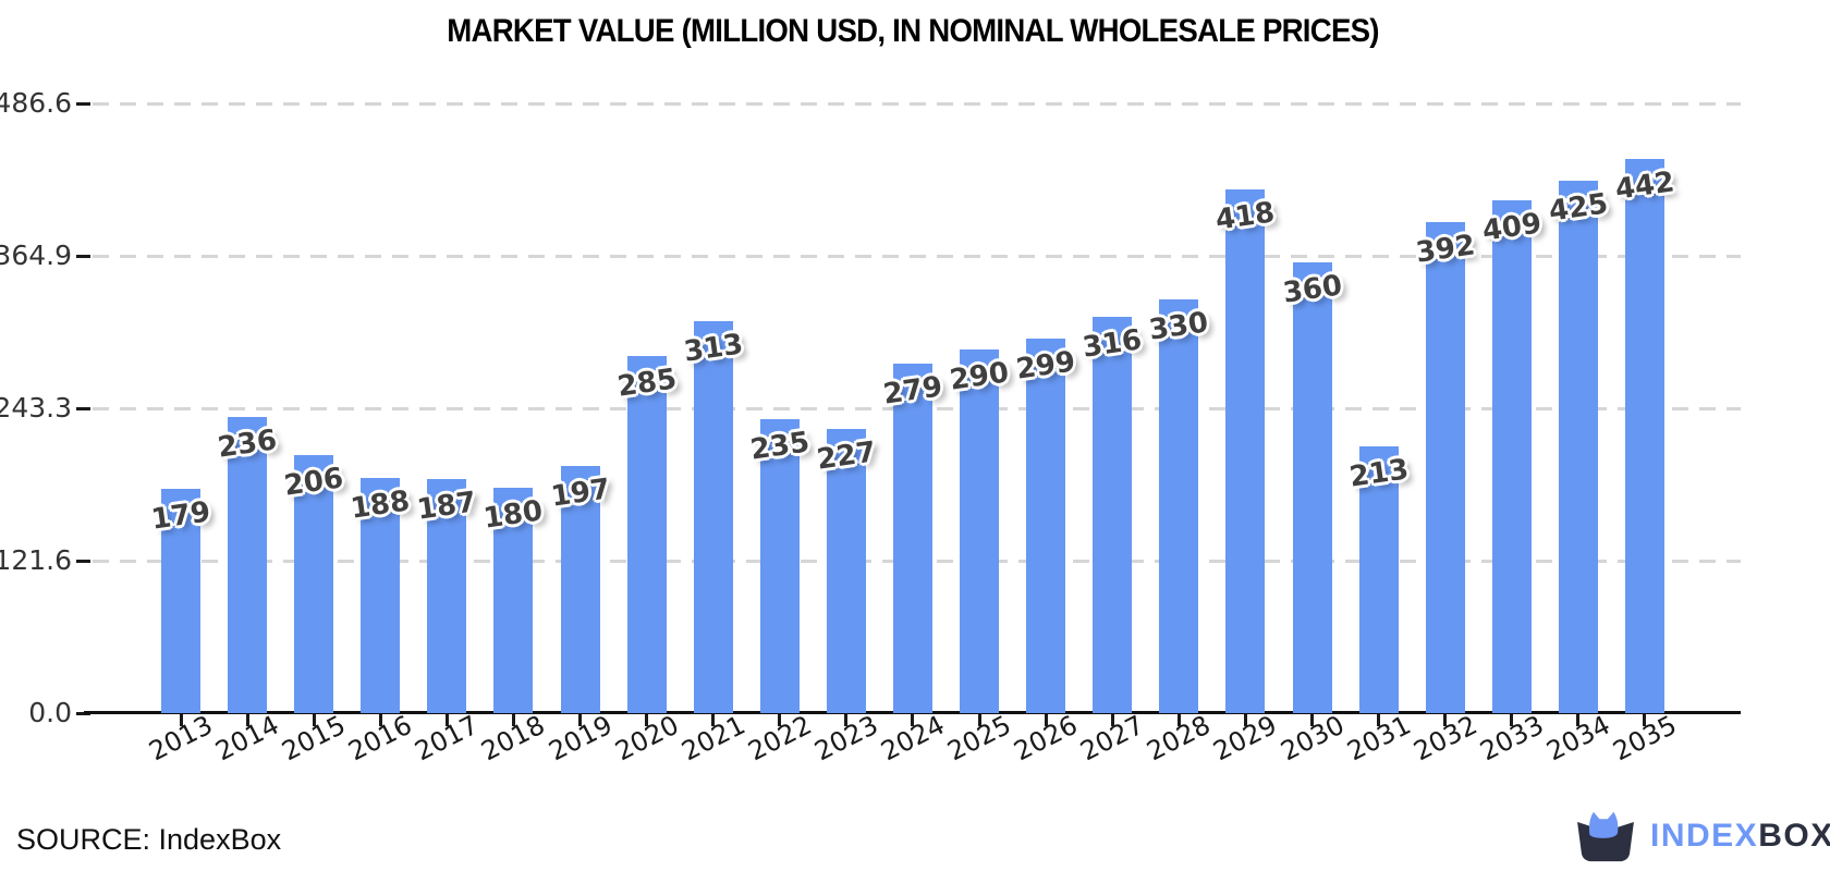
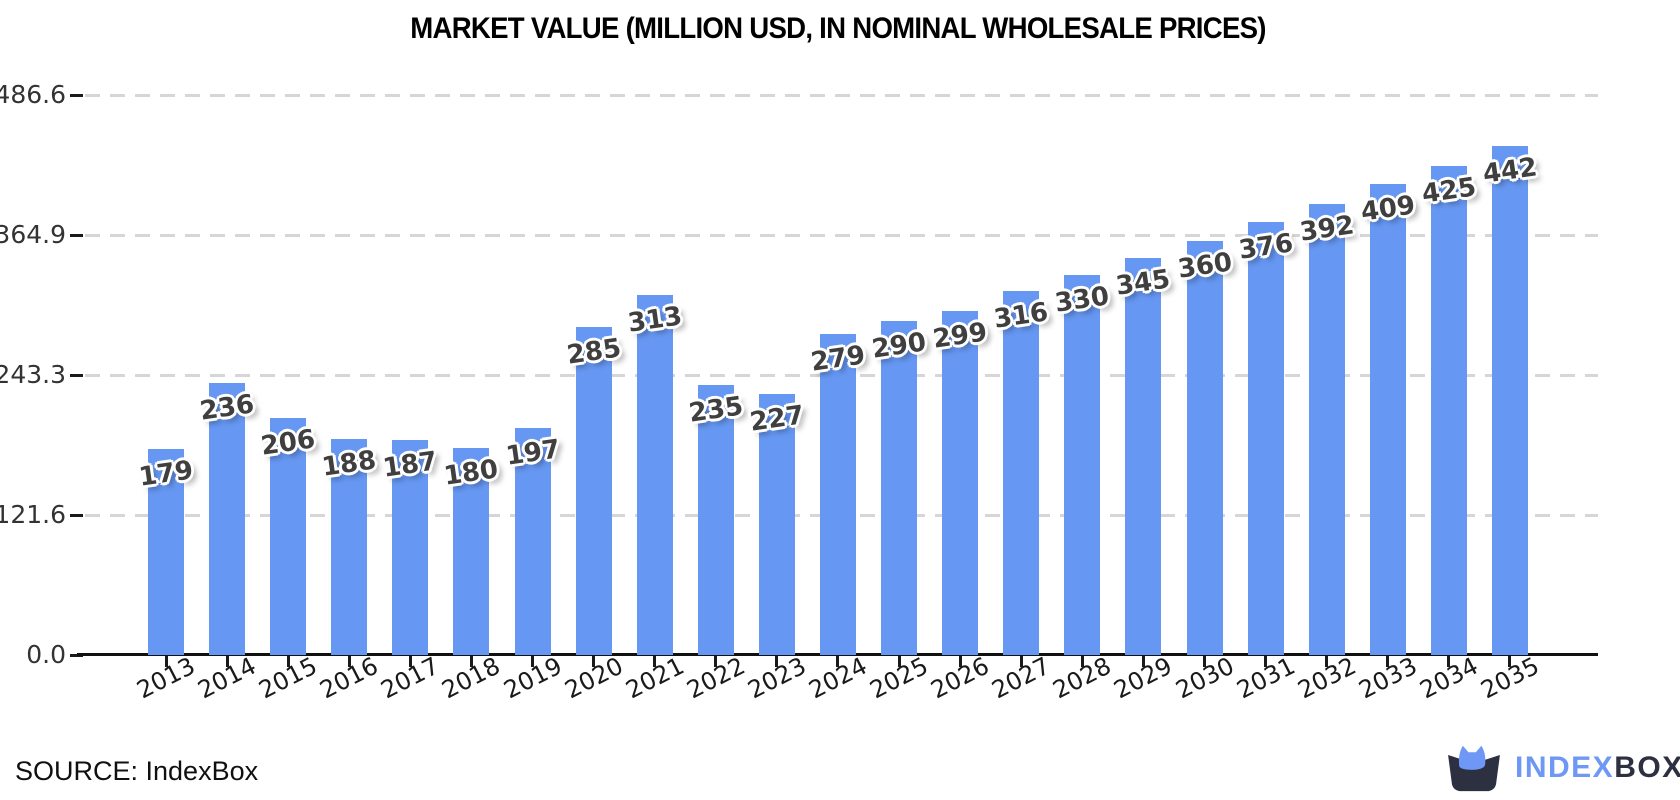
2029: 418 -> 345
2031: 213 -> 376
